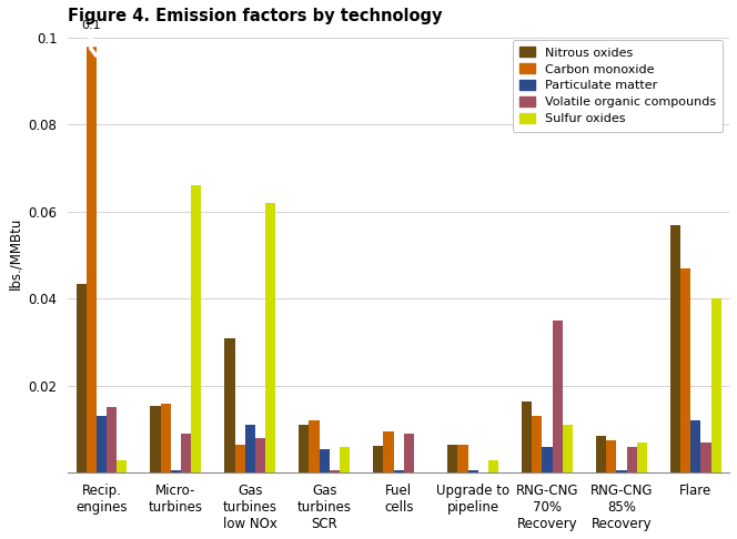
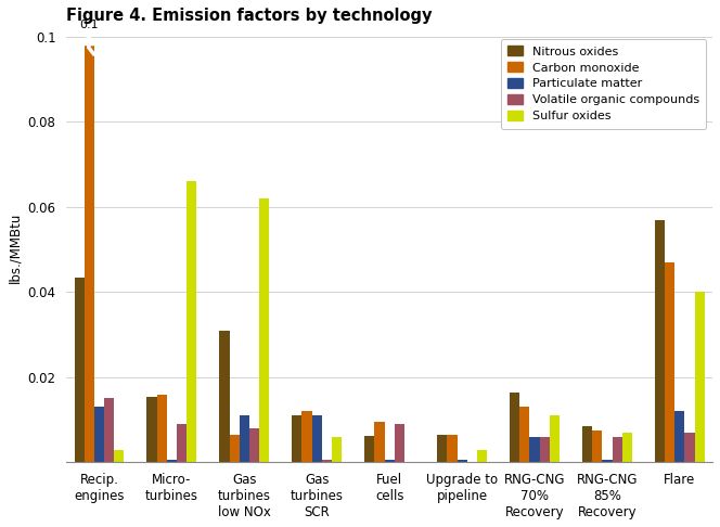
Particulate matter/Gas turbines SCR: 0.0055 -> 0.0110
Volatile organic compounds/RNG-CNG 70% Recovery: 0.0350 -> 0.0060
